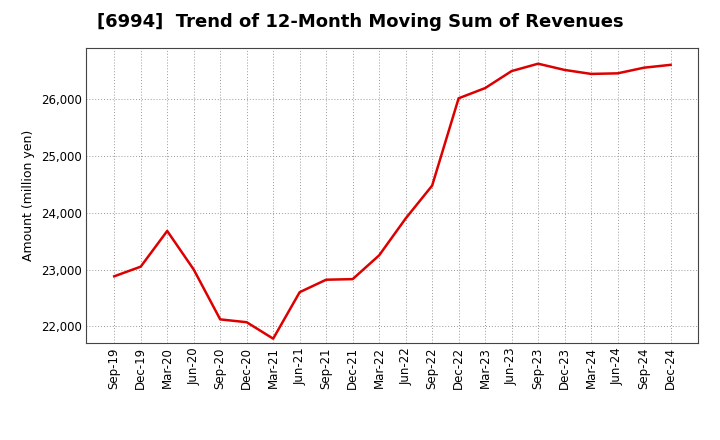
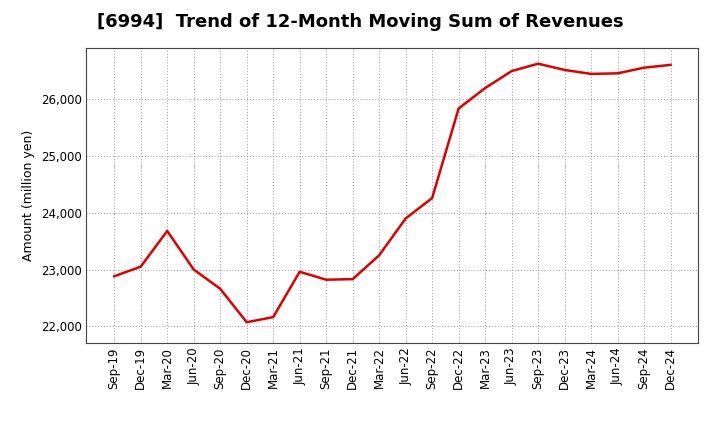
Sep-20: 22,120 -> 22,660
Mar-21: 21,780 -> 22,160
Jun-21: 22,600 -> 22,960
Sep-22: 24,480 -> 24,260
Dec-22: 26,020 -> 25,840
